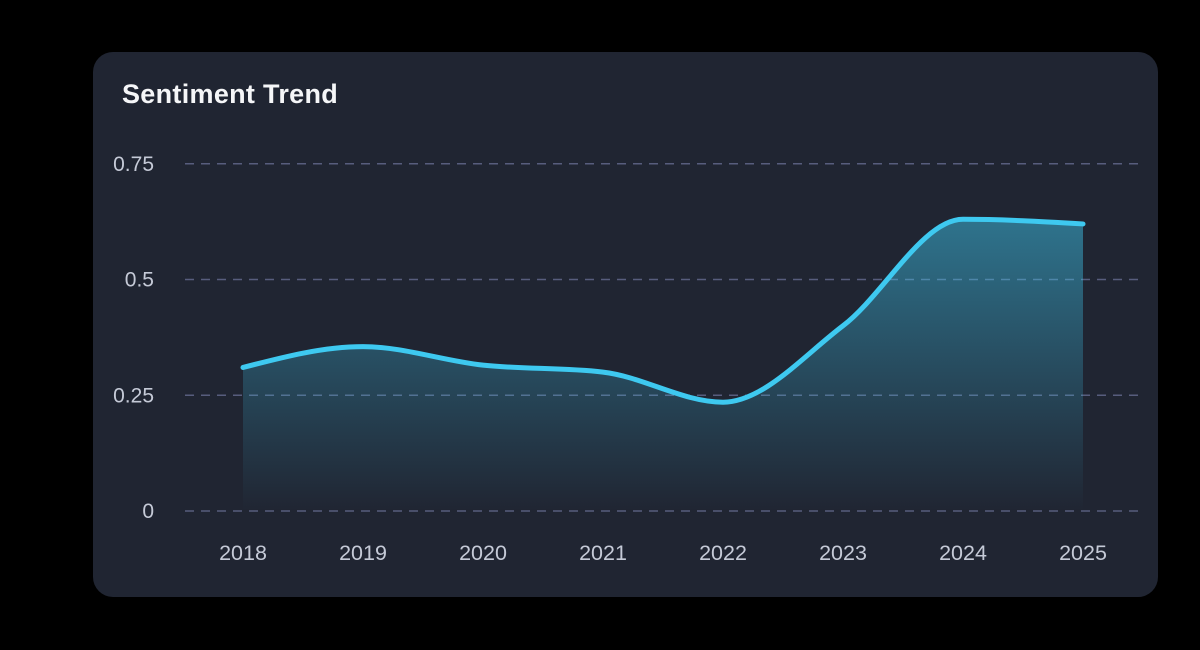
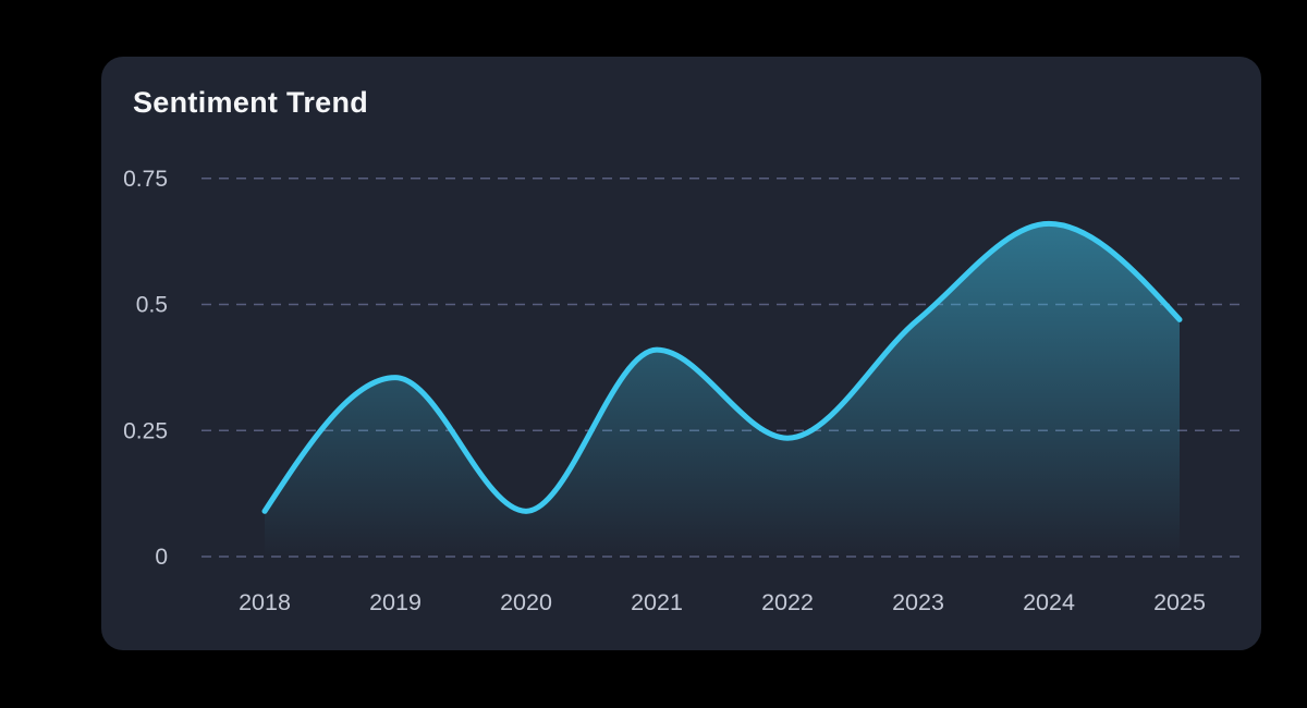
2018: 0.31 -> 0.09
2020: 0.32 -> 0.09
2021: 0.30 -> 0.41
2023: 0.40 -> 0.47
2024: 0.63 -> 0.66
2025: 0.62 -> 0.47
